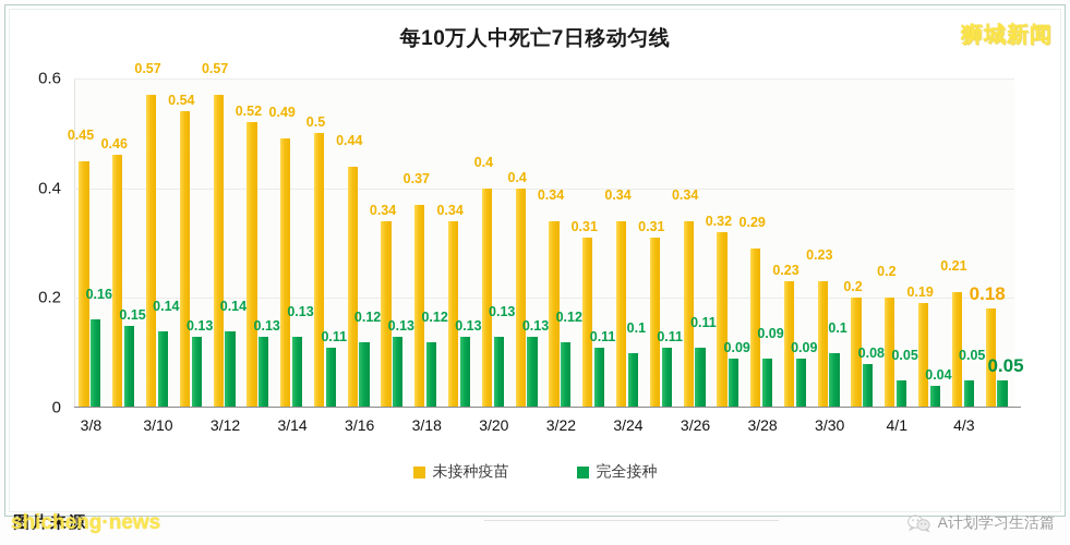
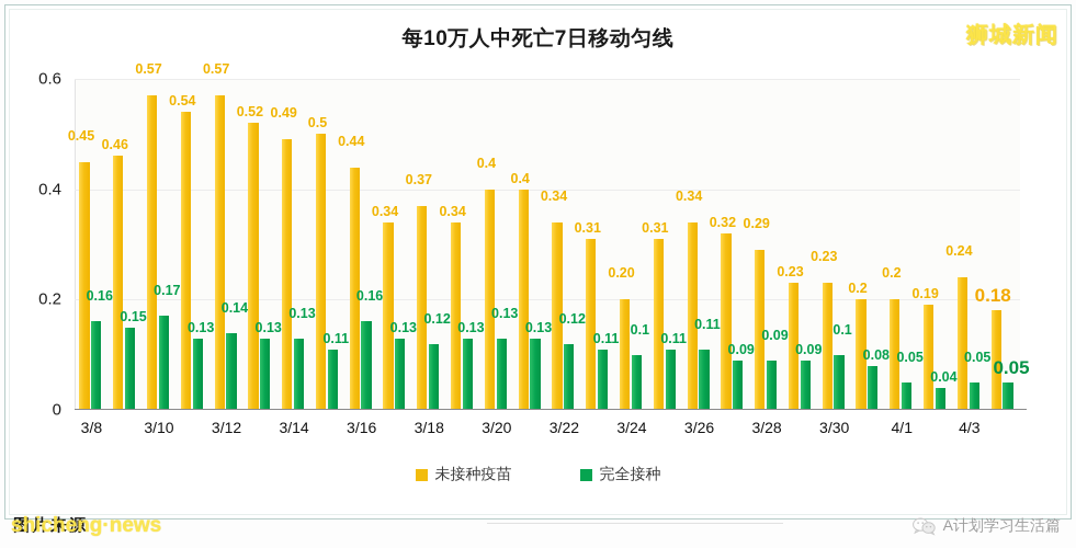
完全接种/3/10: 0.14 -> 0.17
完全接种/3/16: 0.12 -> 0.16
未接种疫苗/3/24: 0.34 -> 0.20
未接种疫苗/4/3: 0.21 -> 0.24
